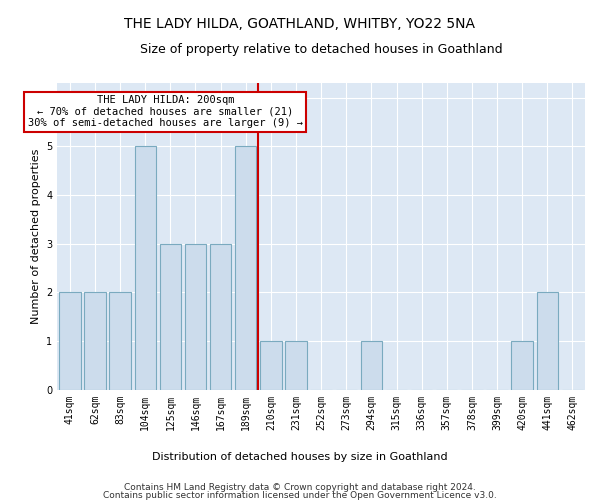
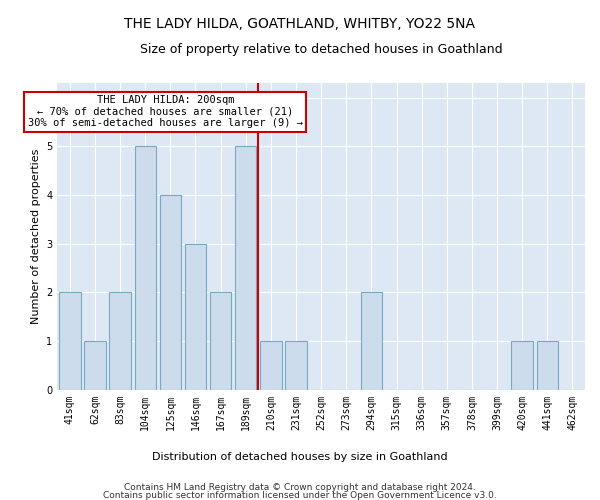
62sqm: 2 -> 1
125sqm: 3 -> 4
167sqm: 3 -> 2
294sqm: 1 -> 2
441sqm: 2 -> 1
